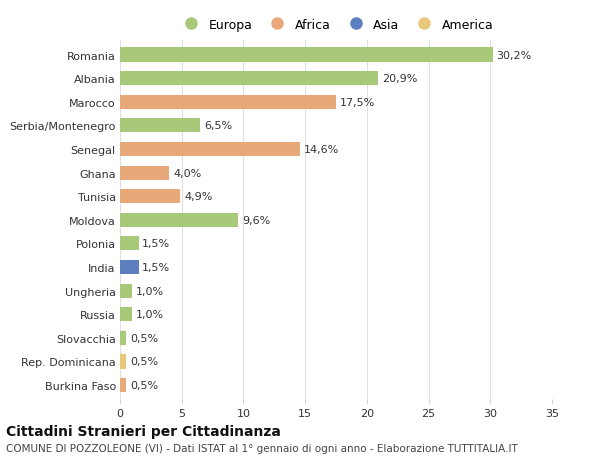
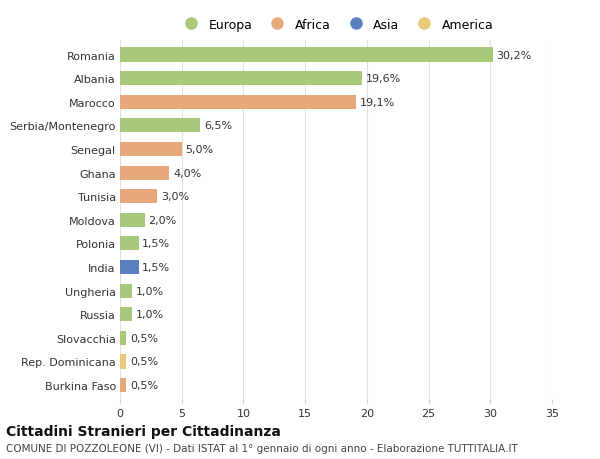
Albania: 20,9% -> 19,6%
Marocco: 17,5% -> 19,1%
Senegal: 14,6% -> 5,0%
Tunisia: 4,9% -> 3,0%
Moldova: 9,6% -> 2,0%
